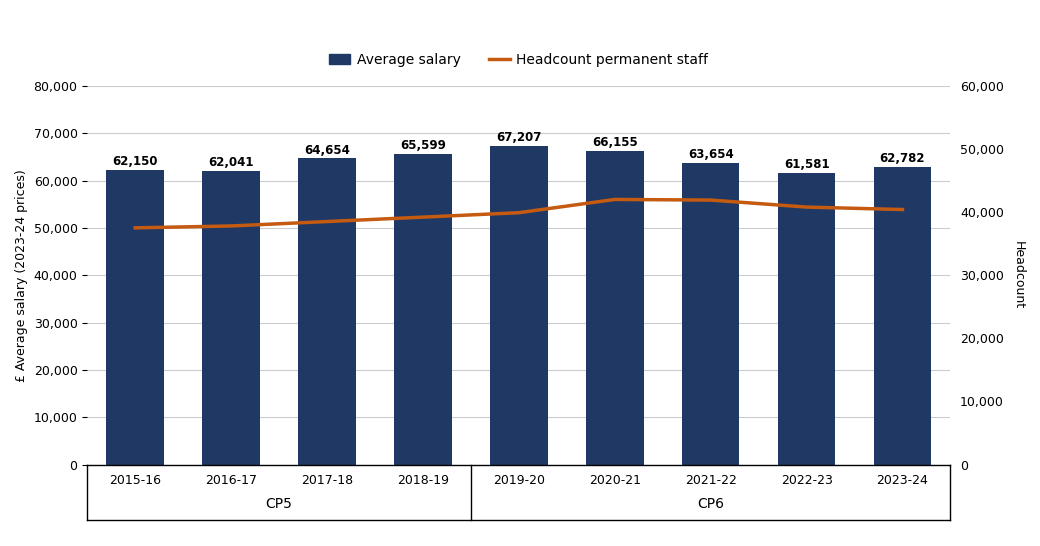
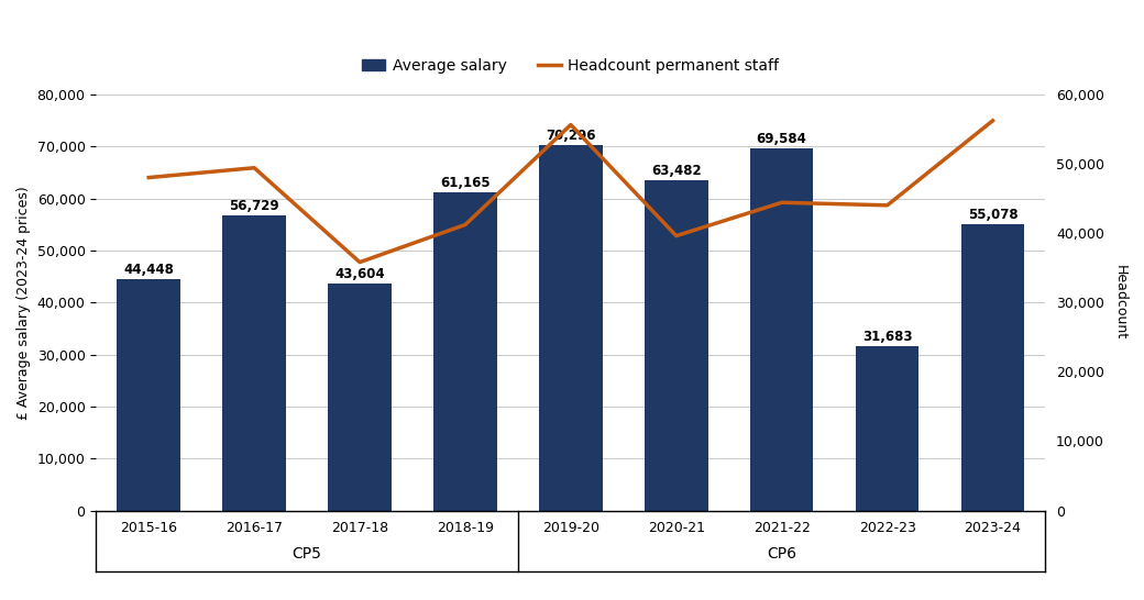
Average salary/2015-16: 62,150 -> 44,448
Headcount permanent staff/2015-16: 37,500 -> 48,000
Average salary/2016-17: 62,041 -> 56,729
Headcount permanent staff/2016-17: 37,800 -> 49,400
Average salary/2017-18: 64,654 -> 43,604
Headcount permanent staff/2017-18: 38,500 -> 35,800
Average salary/2018-19: 65,599 -> 61,165
Headcount permanent staff/2018-19: 39,200 -> 41,200
Average salary/2019-20: 67,207 -> 70,296
Headcount permanent staff/2019-20: 39,900 -> 55,600
Average salary/2020-21: 66,155 -> 63,482
Headcount permanent staff/2020-21: 42,000 -> 39,600
Average salary/2021-22: 63,654 -> 69,584
Headcount permanent staff/2021-22: 41,900 -> 44,400
Average salary/2022-23: 61,581 -> 31,683
Headcount permanent staff/2022-23: 40,800 -> 44,000
Average salary/2023-24: 62,782 -> 55,078
Headcount permanent staff/2023-24: 40,400 -> 56,200
